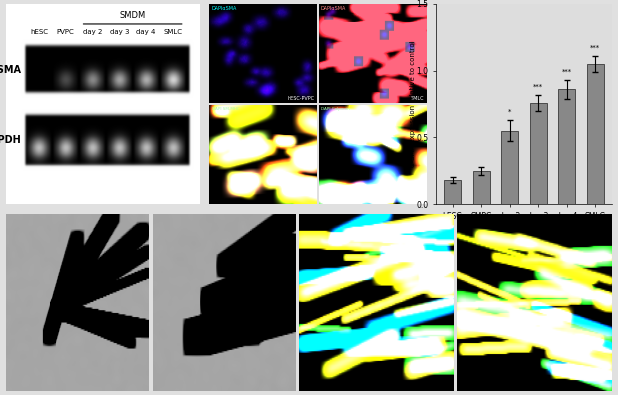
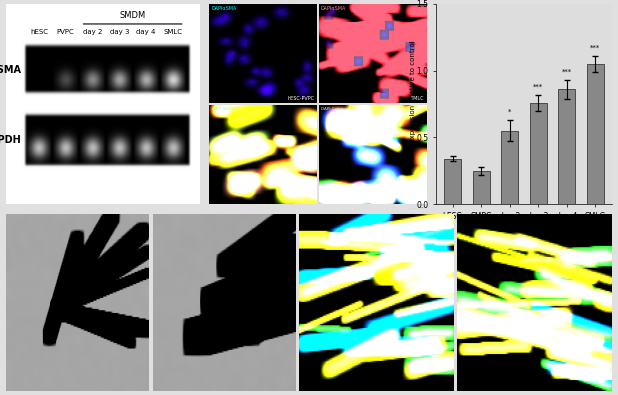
hESC: 0.18 -> 0.34
